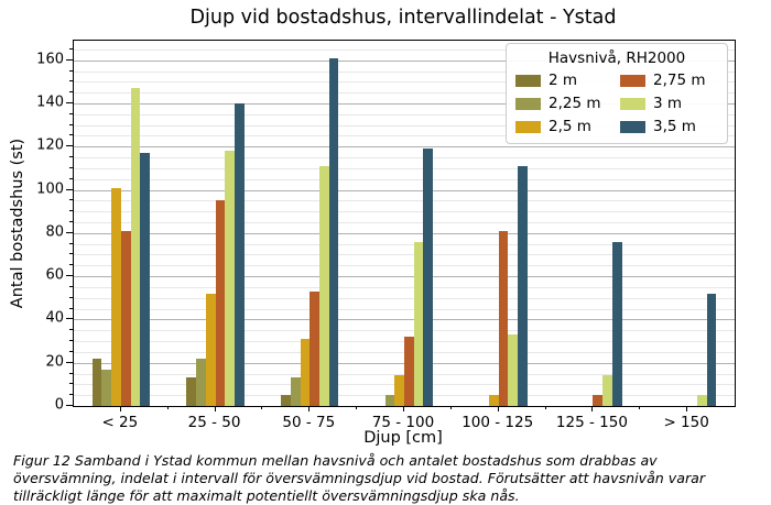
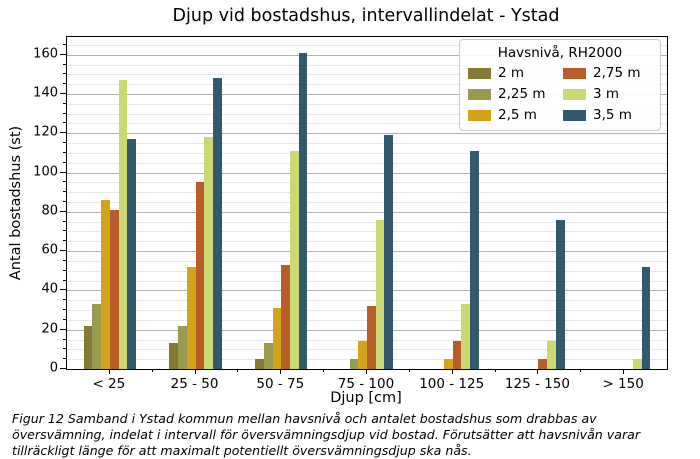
2,25 m/< 25: 17 -> 33
2,5 m/< 25: 101 -> 86
3,5 m/25 - 50: 140 -> 148
2,75 m/100 - 125: 81 -> 14
